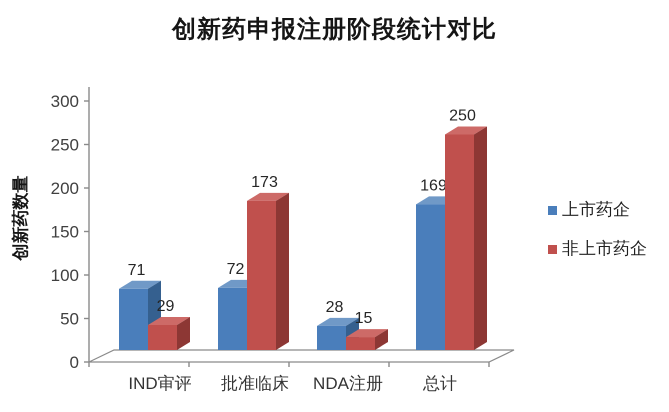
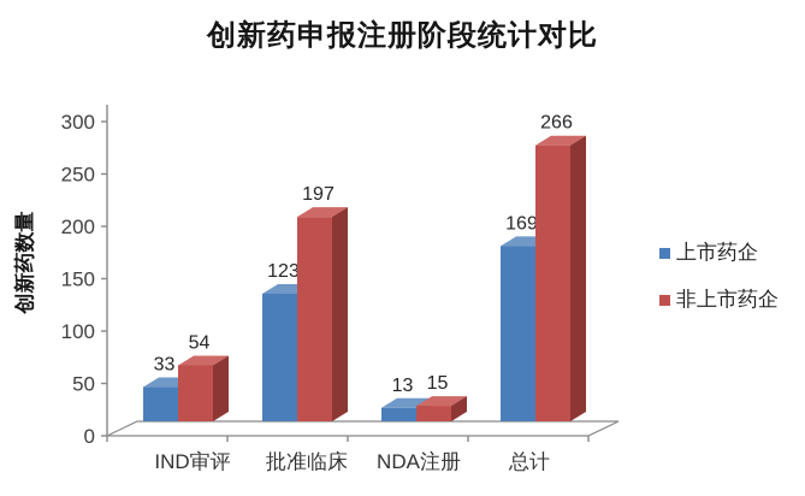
上市药企/IND审评: 71 -> 33
非上市药企/IND审评: 29 -> 54
上市药企/批准临床: 72 -> 123
非上市药企/批准临床: 173 -> 197
上市药企/NDA注册: 28 -> 13
非上市药企/总计: 250 -> 266
